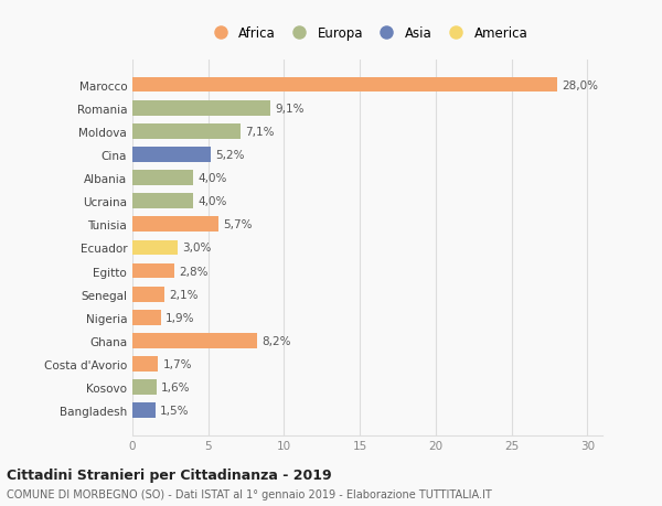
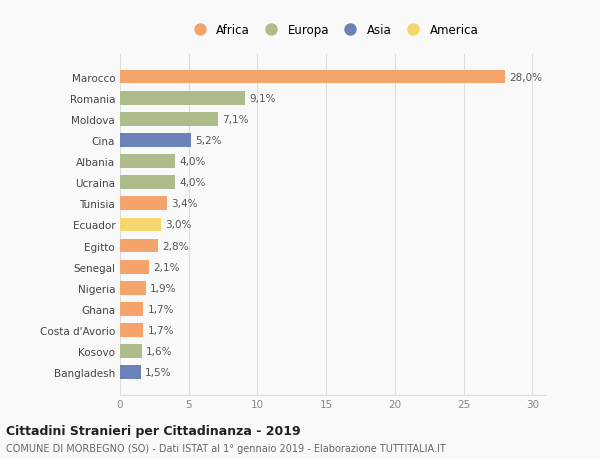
Tunisia: 5,7% -> 3,4%
Ghana: 8,2% -> 1,7%
